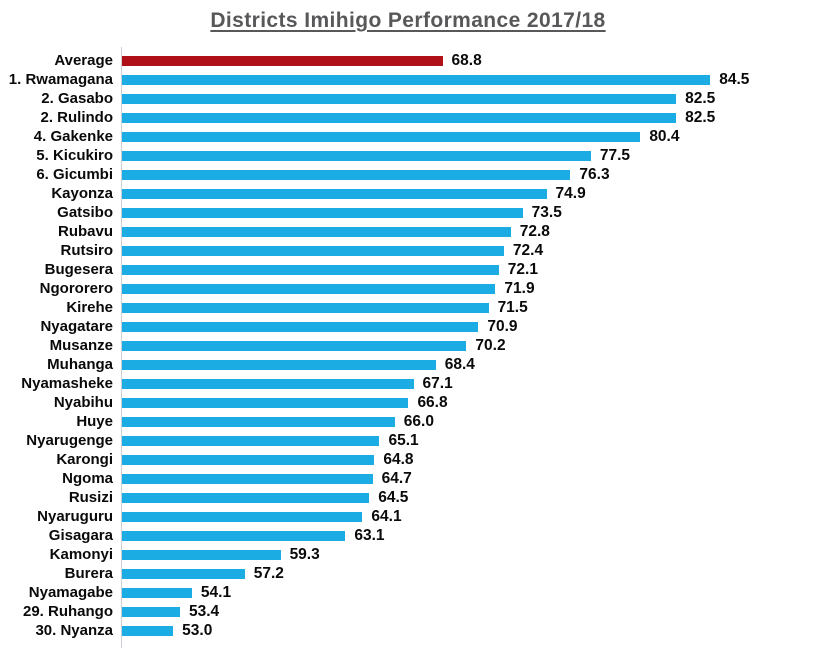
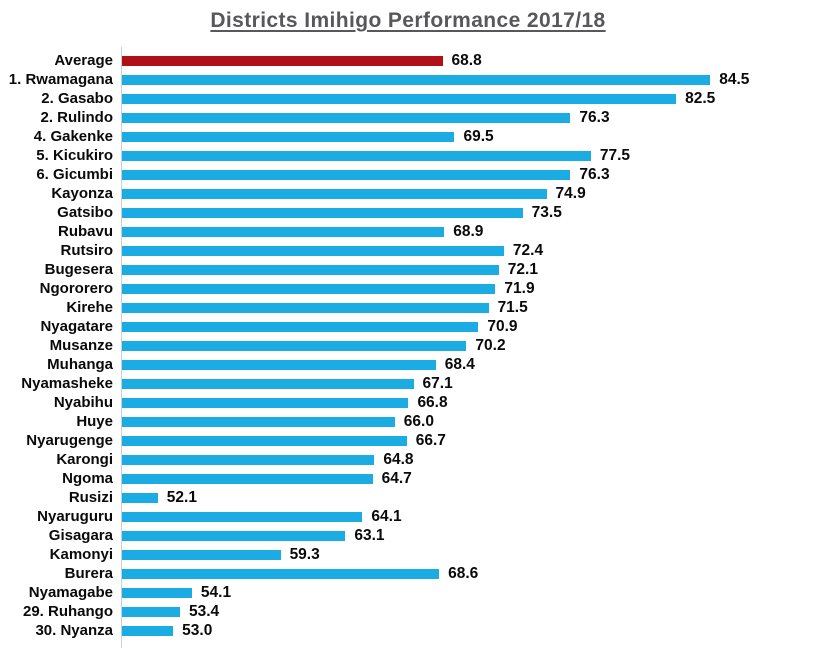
2. Rulindo: 82.5 -> 76.3
4. Gakenke: 80.4 -> 69.5
Rubavu: 72.8 -> 68.9
Nyarugenge: 65.1 -> 66.7
Rusizi: 64.5 -> 52.1
Burera: 57.2 -> 68.6
